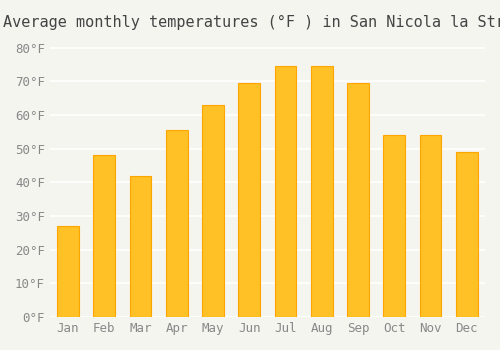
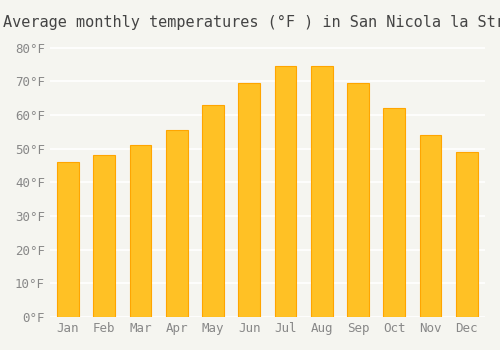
Jan: 27.0°F -> 46.0°F
Mar: 42.0°F -> 51.0°F
Oct: 54.0°F -> 62.0°F
